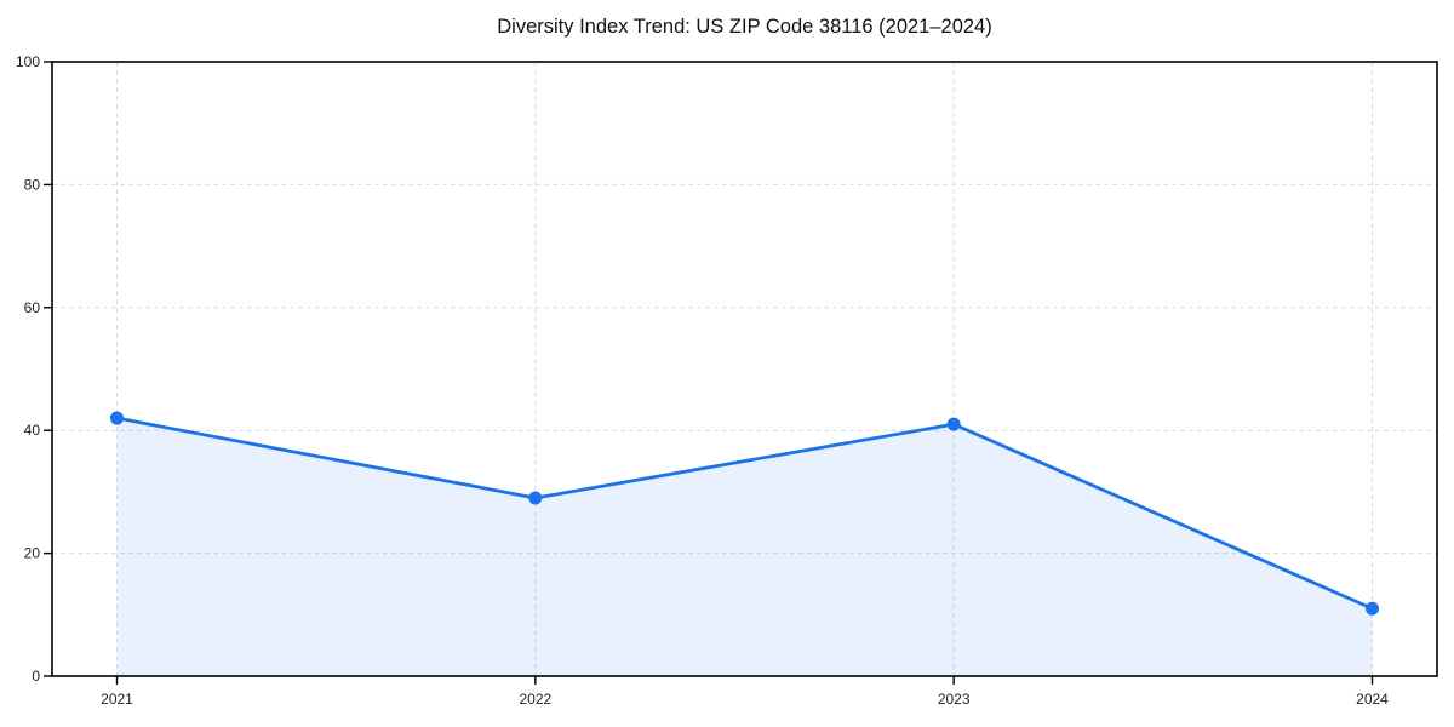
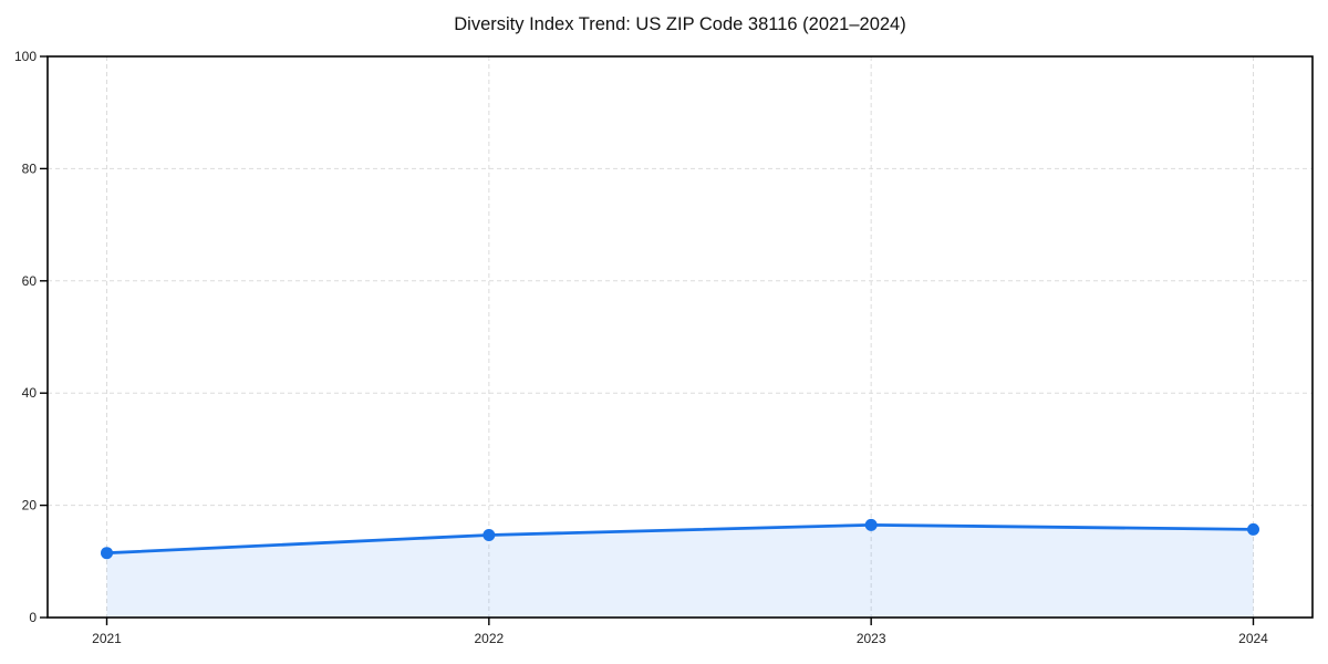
2021: 42 -> 12
2022: 29 -> 15
2023: 41 -> 16
2024: 11 -> 16
